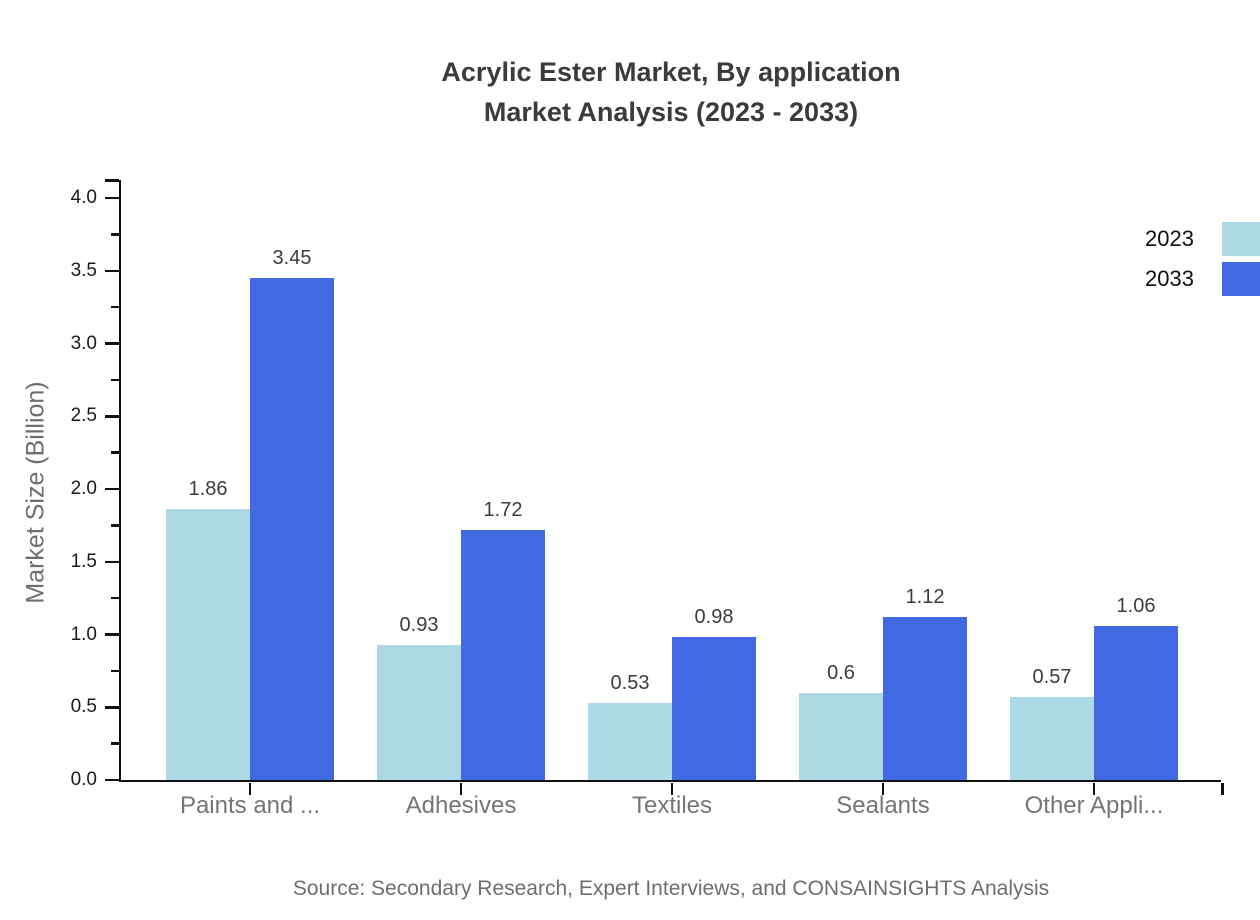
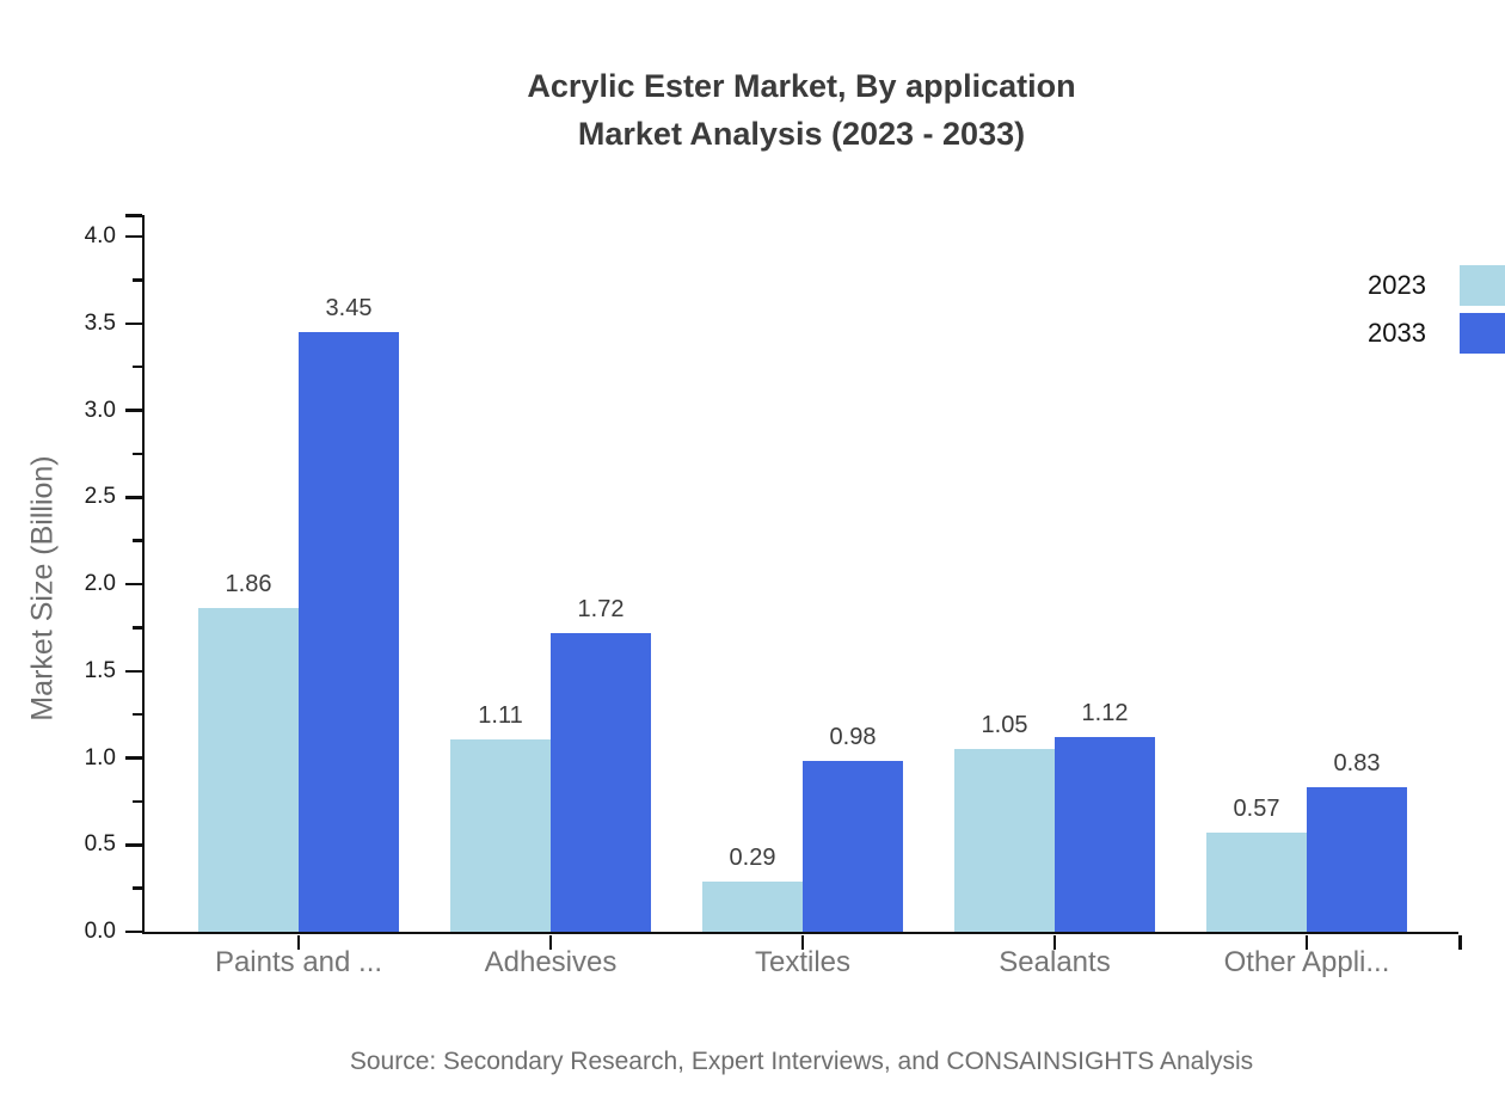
2023/Adhesives: 0.93 -> 1.11
2023/Textiles: 0.53 -> 0.29
2023/Sealants: 0.6 -> 1.05
2033/Other Appli...: 1.06 -> 0.83
